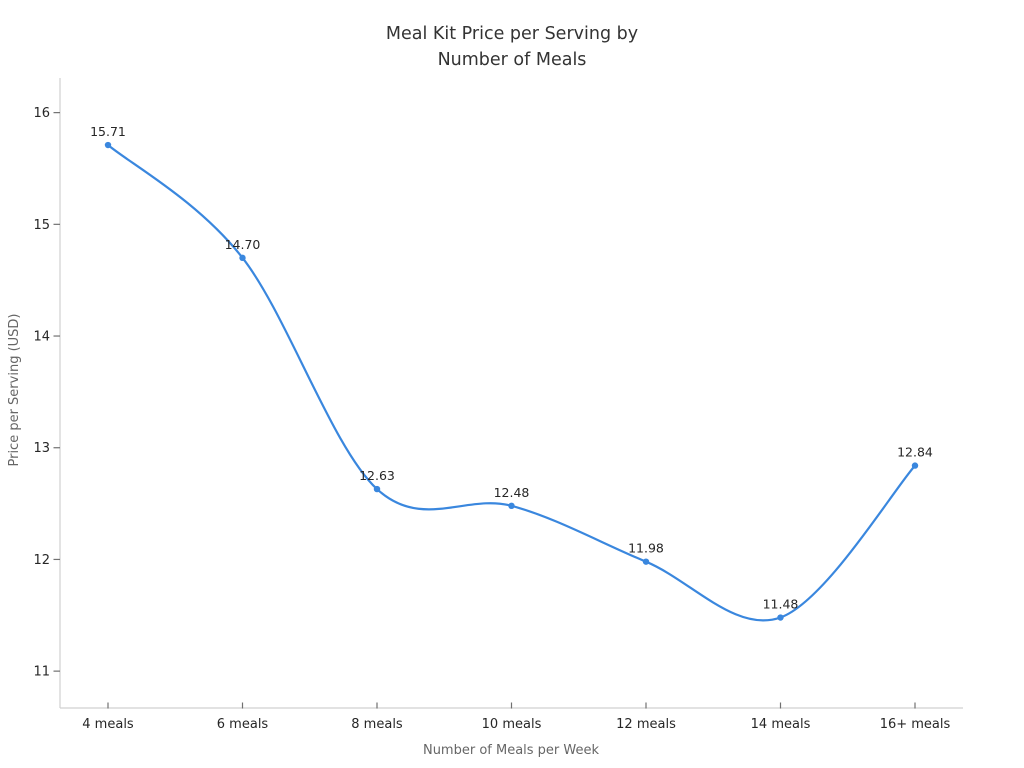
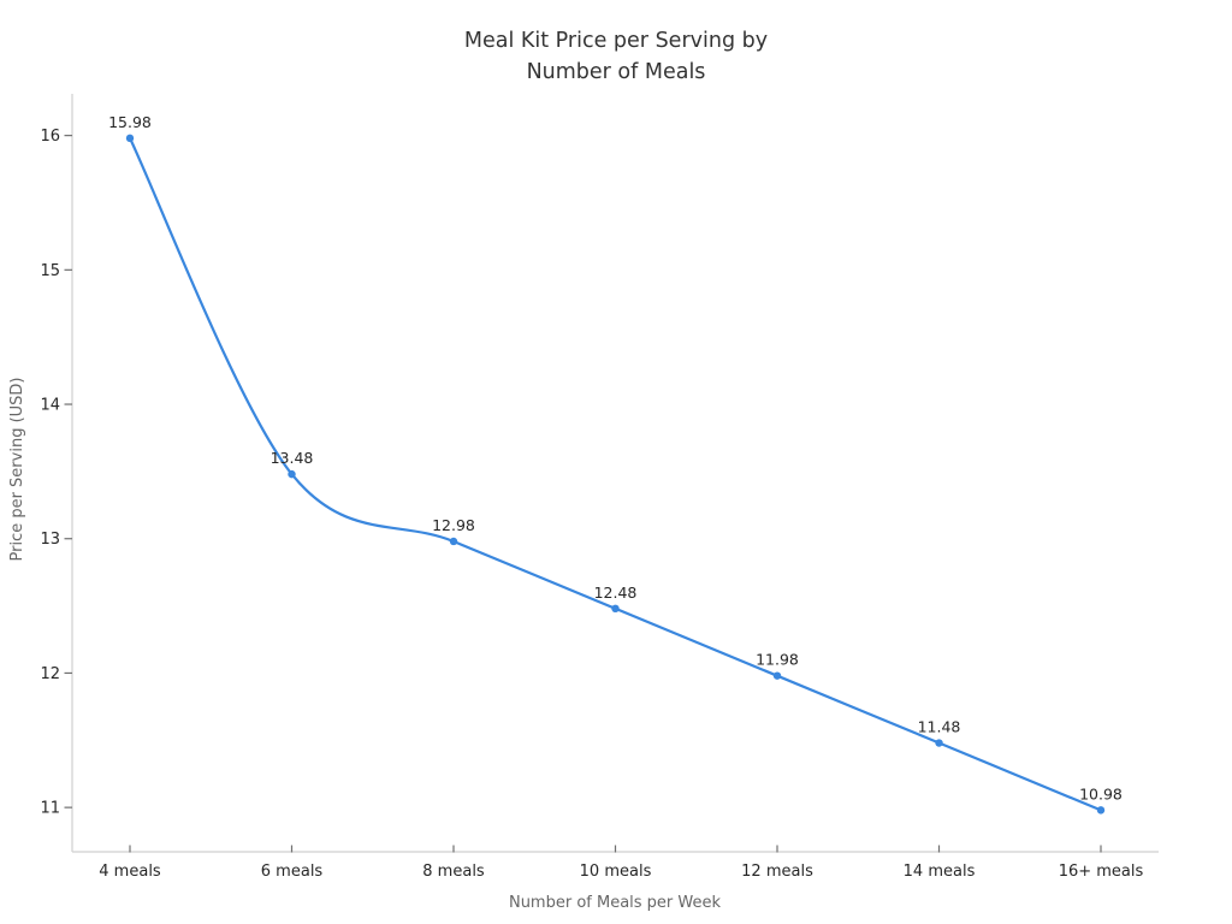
4 meals: 15.71 -> 15.98
6 meals: 14.70 -> 13.48
8 meals: 12.63 -> 12.98
16+ meals: 12.84 -> 10.98
